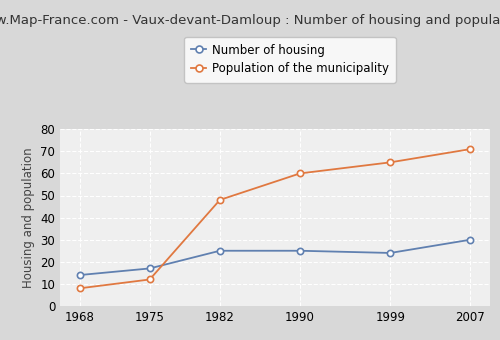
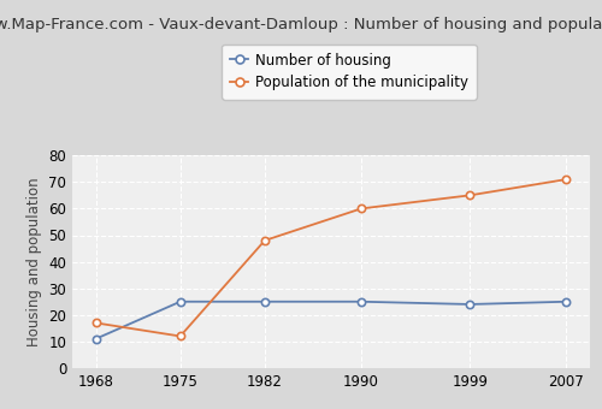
Number of housing/1968: 14 -> 11
Population of the municipality/1968: 8 -> 17
Number of housing/1975: 17 -> 25
Number of housing/2007: 30 -> 25
